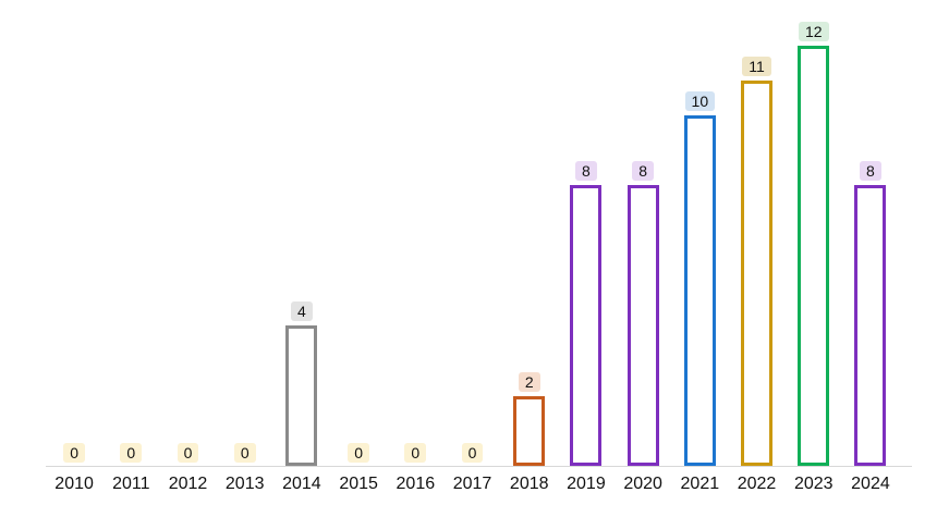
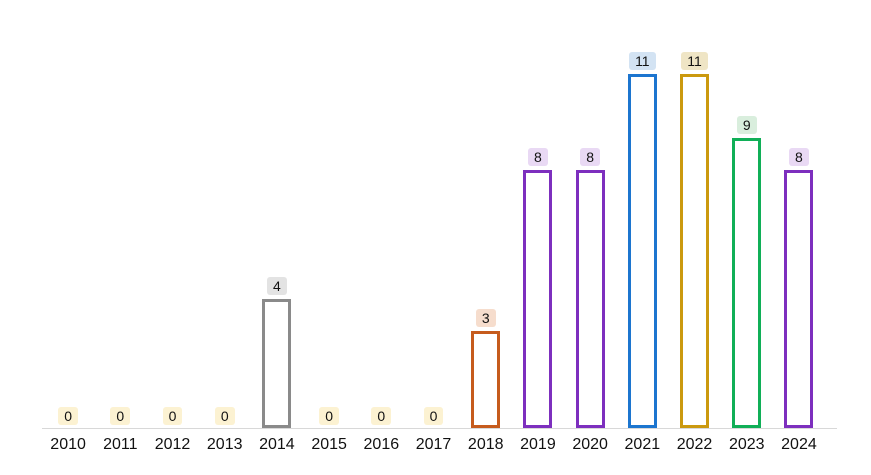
2018: 2 -> 3
2021: 10 -> 11
2023: 12 -> 9
